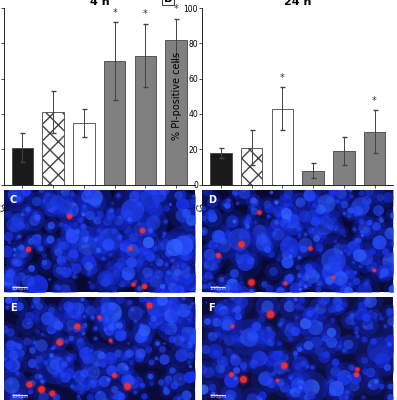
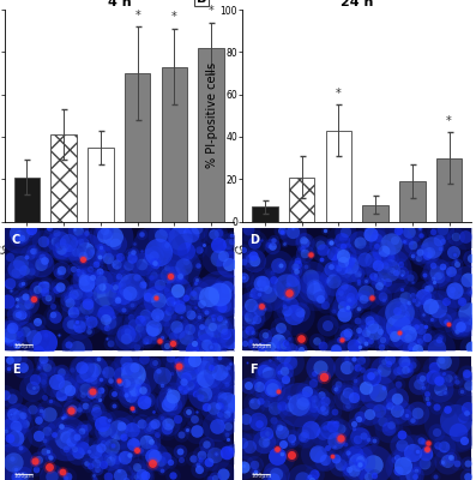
Control: 18 -> 7
